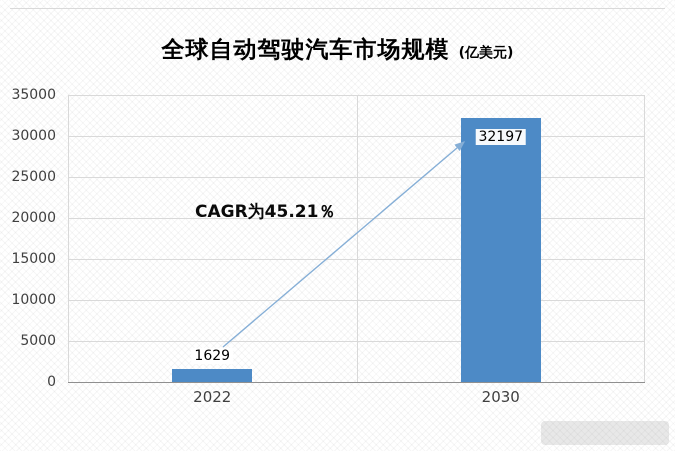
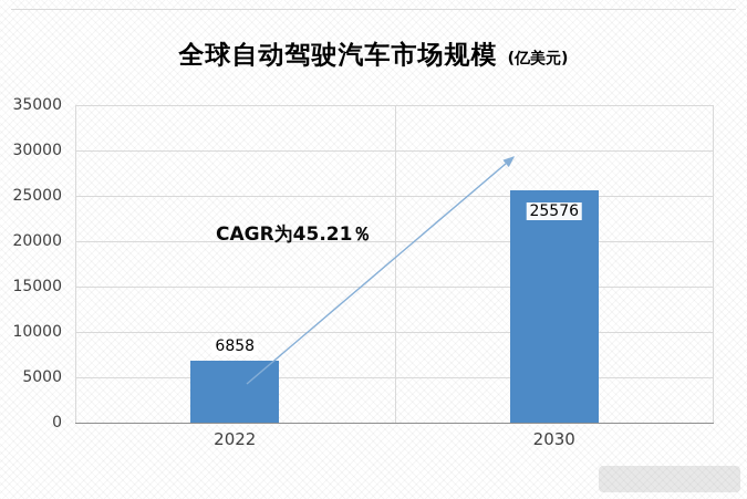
2022: 1629 -> 6858
2030: 32197 -> 25576
